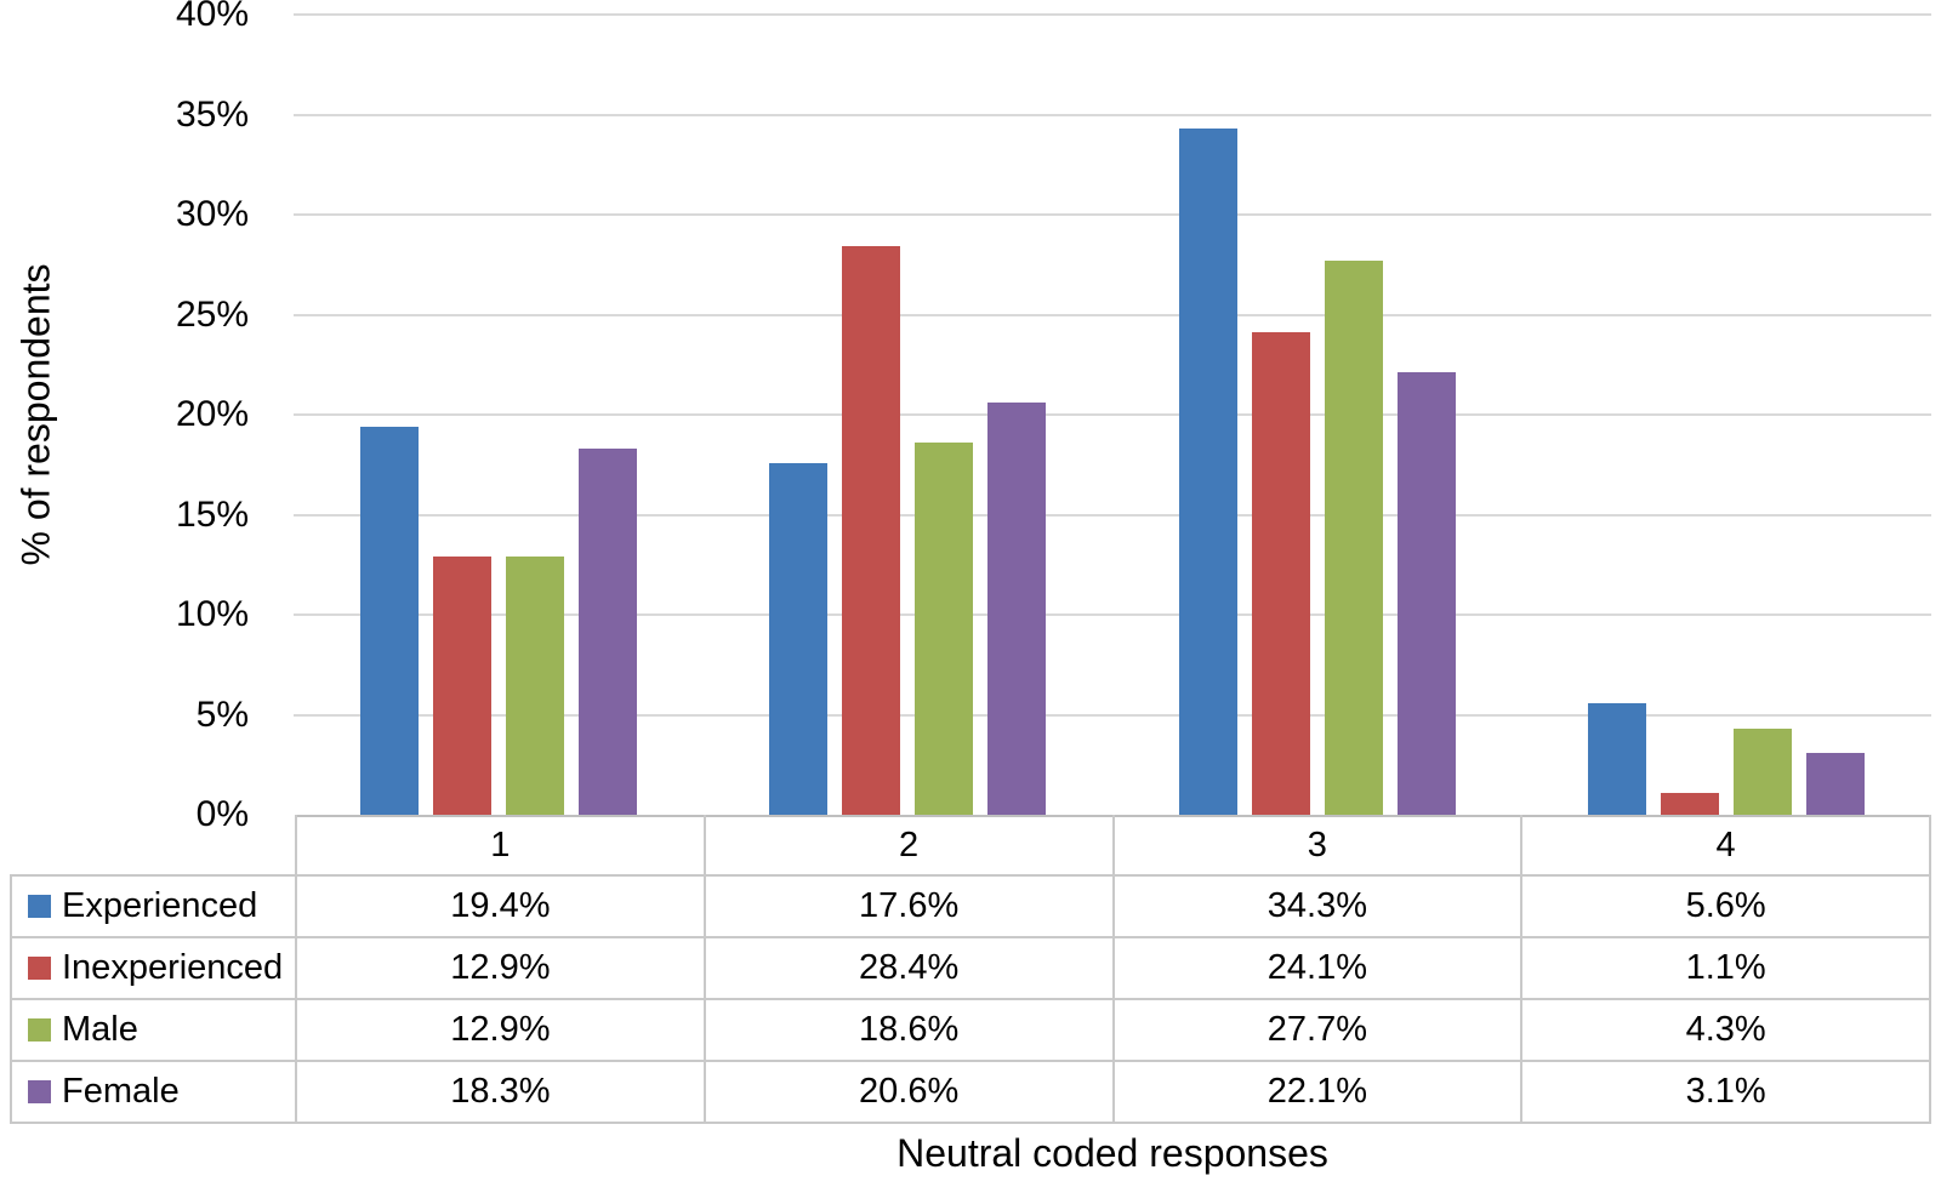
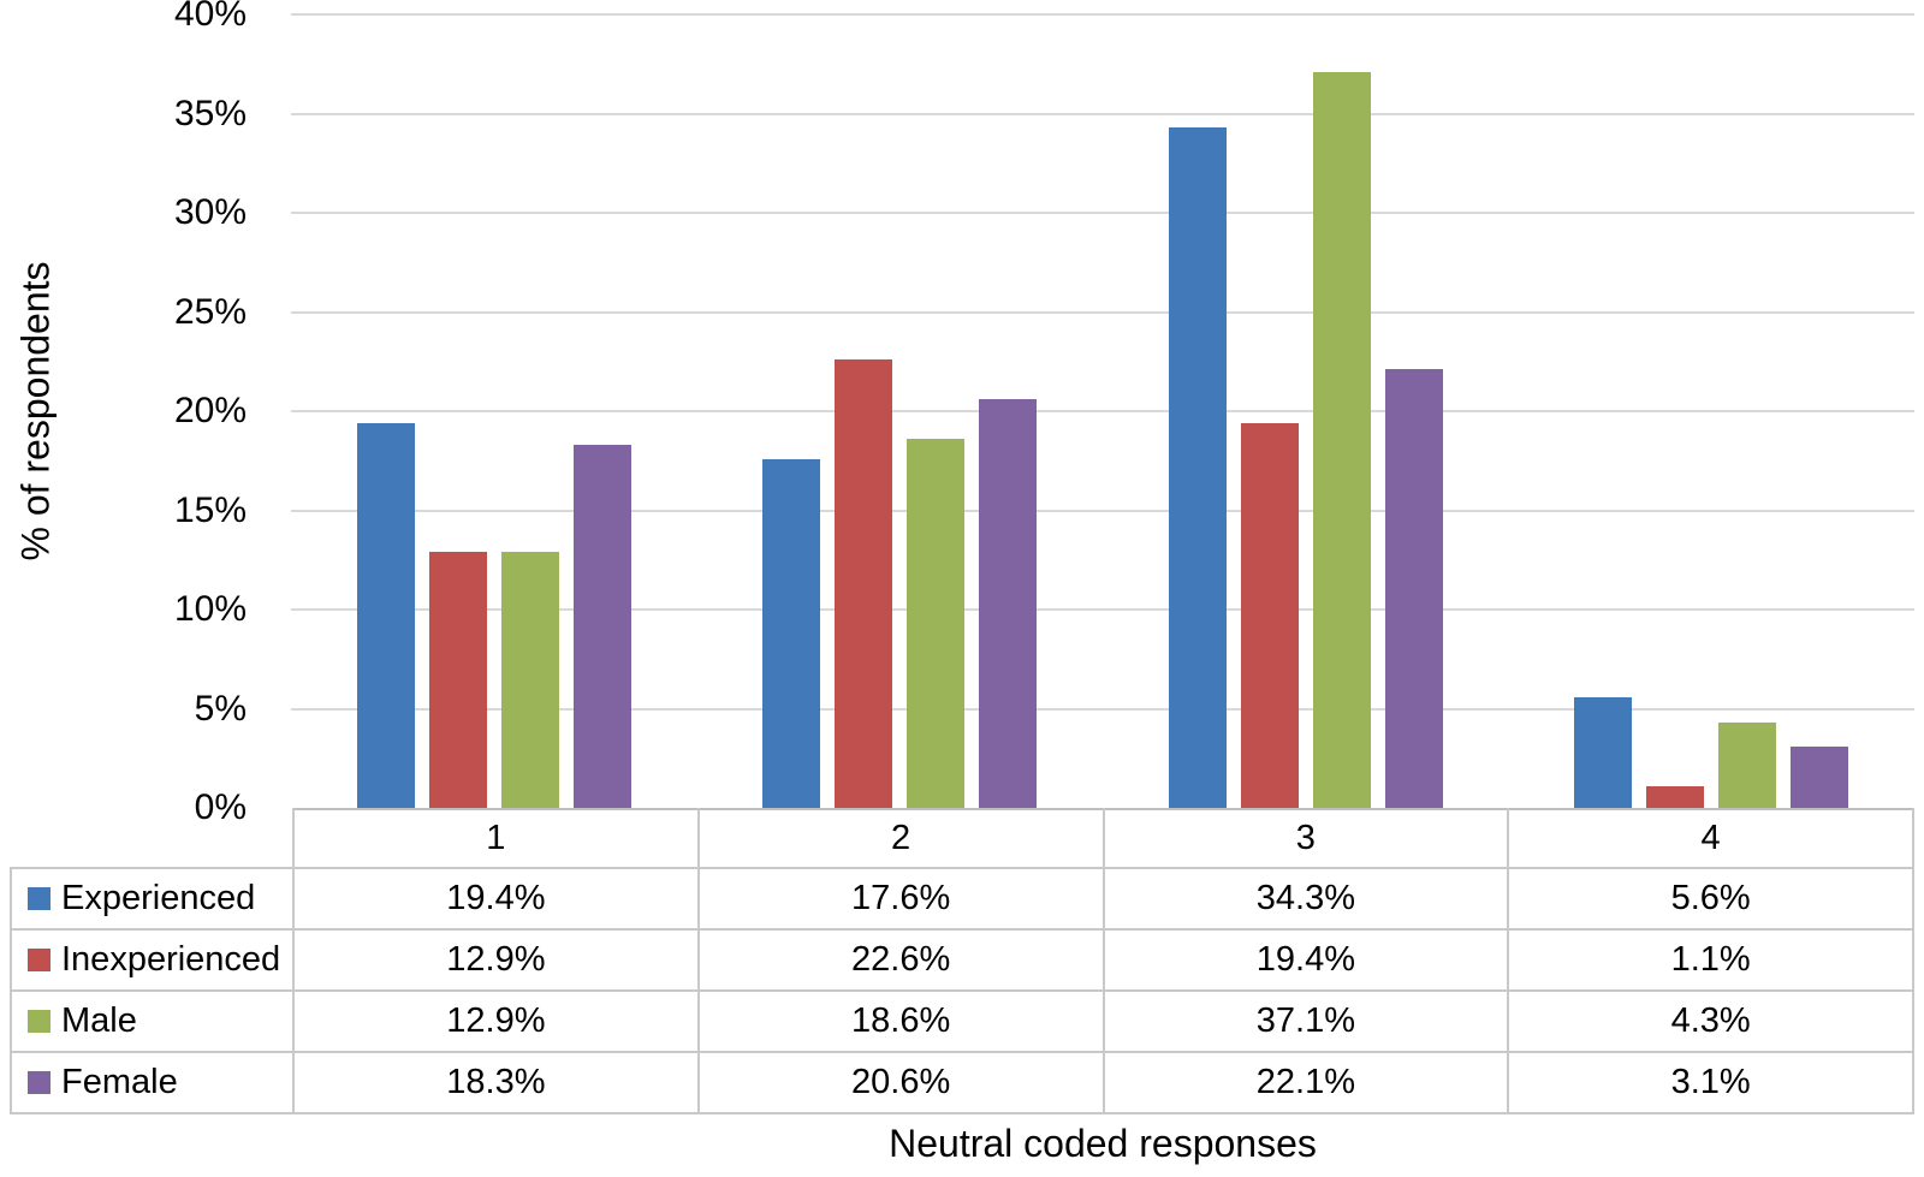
Inexperienced/2: 28.4% -> 22.6%
Inexperienced/3: 24.1% -> 19.4%
Male/3: 27.7% -> 37.1%
